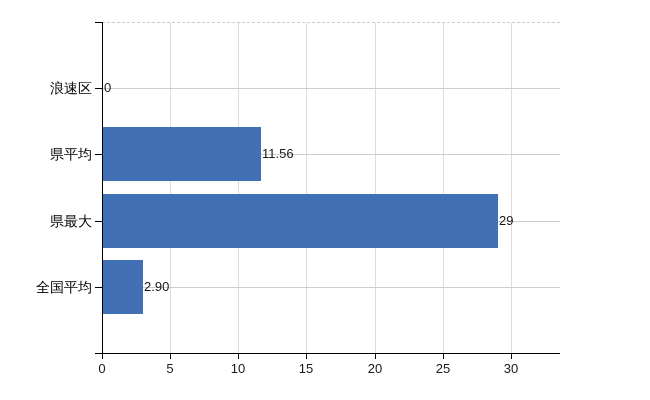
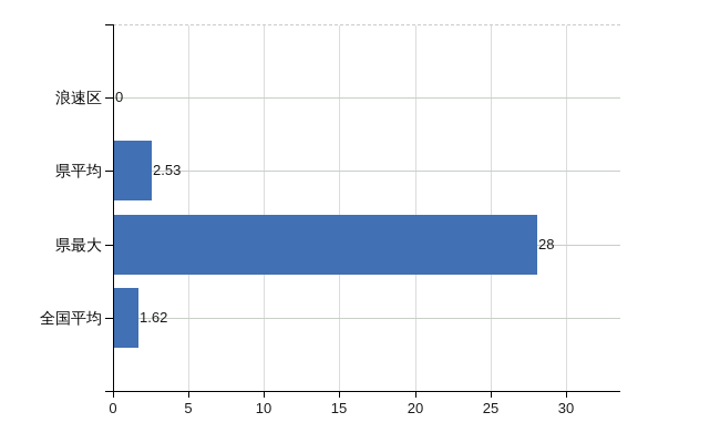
県平均: 11.56 -> 2.53
県最大: 29 -> 28
全国平均: 2.90 -> 1.62
